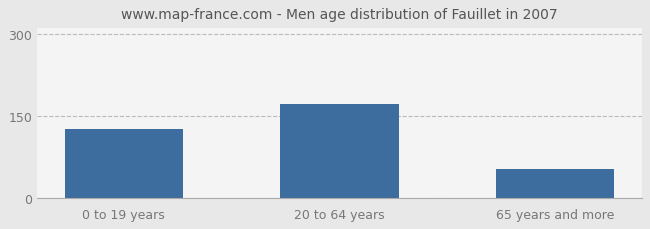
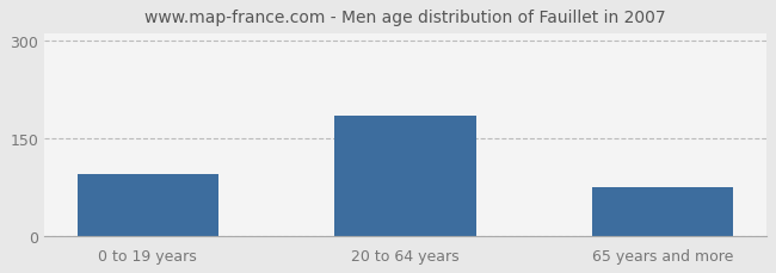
0 to 19 years: 126 -> 95
20 to 64 years: 172 -> 185
65 years and more: 52 -> 75
